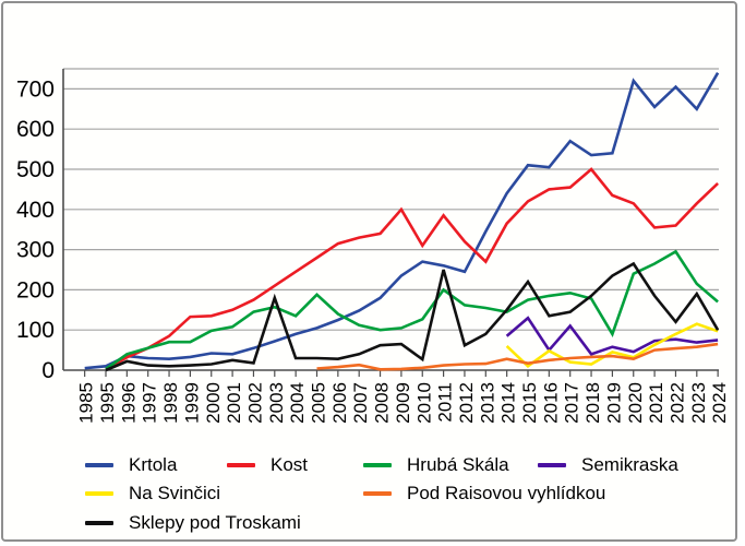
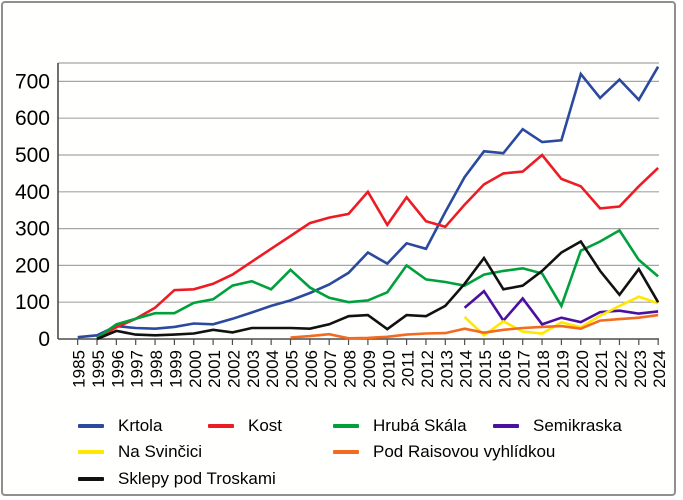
Sklepy pod Troskami/2003: 180 -> 30
Krtola/2010: 270 -> 200
Sklepy pod Troskami/2011: 250 -> 60
Kost/2013: 270 -> 300
